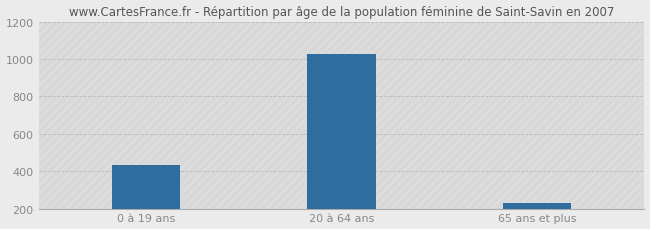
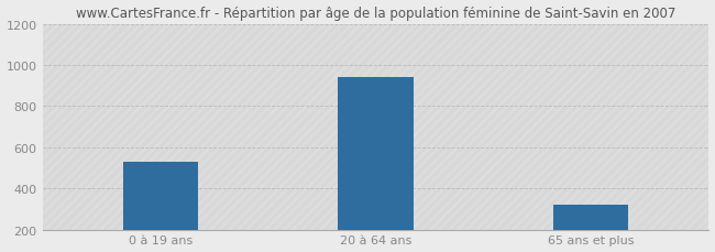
0 à 19 ans: 430 -> 530
20 à 64 ans: 1030 -> 940
65 ans et plus: 230 -> 320
